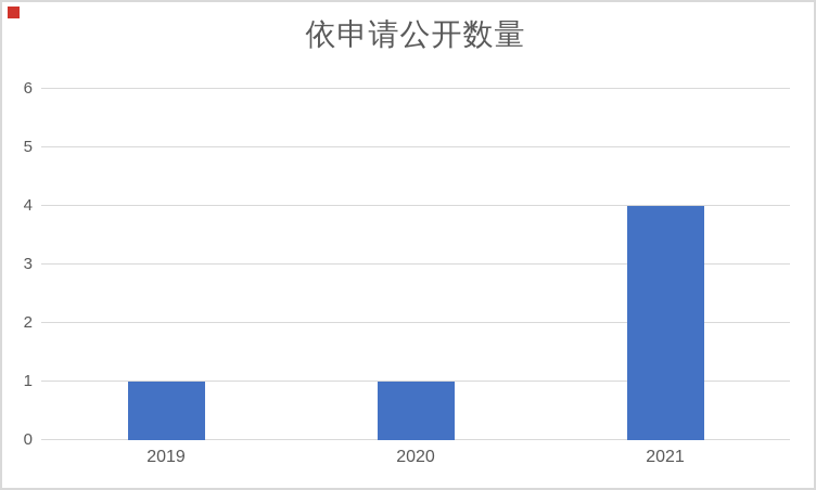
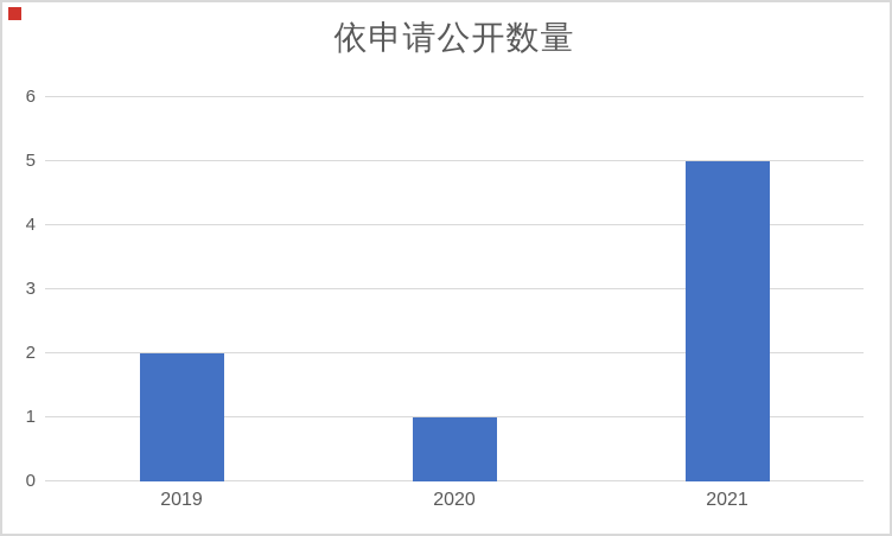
2019: 1 -> 2
2021: 4 -> 5
